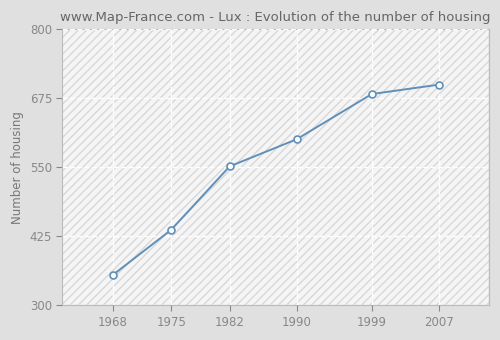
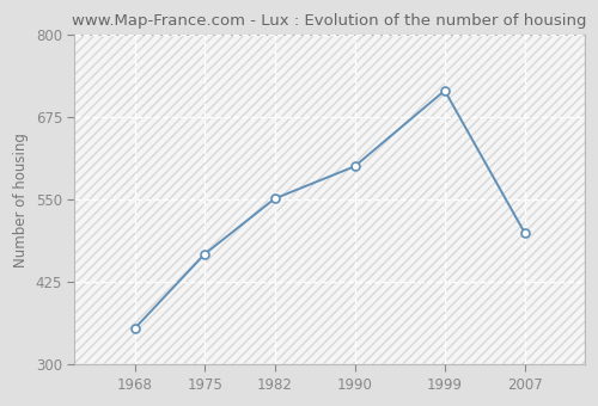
1975: 437 -> 468
1999: 683 -> 716
2007: 700 -> 500
